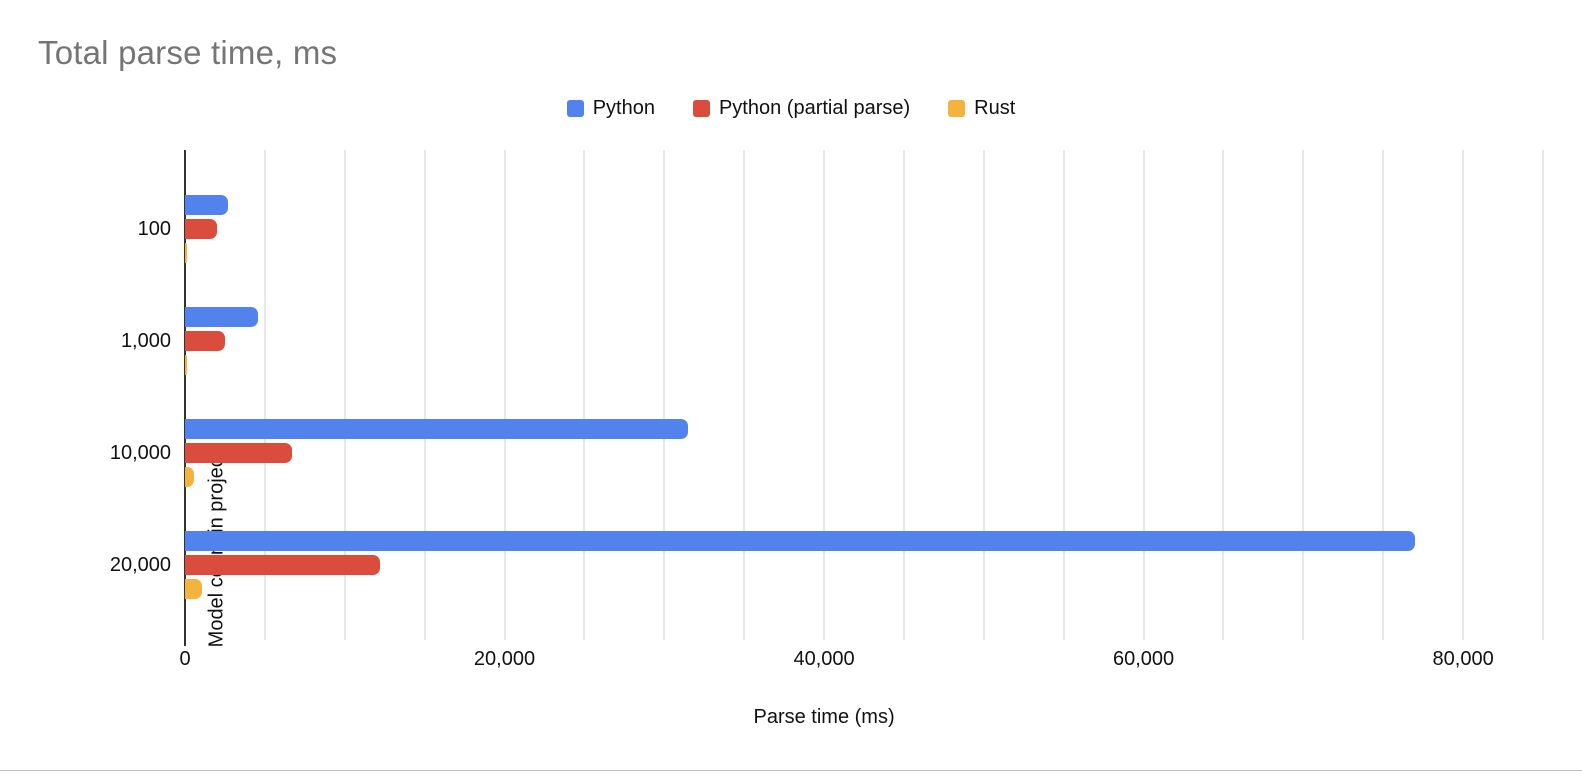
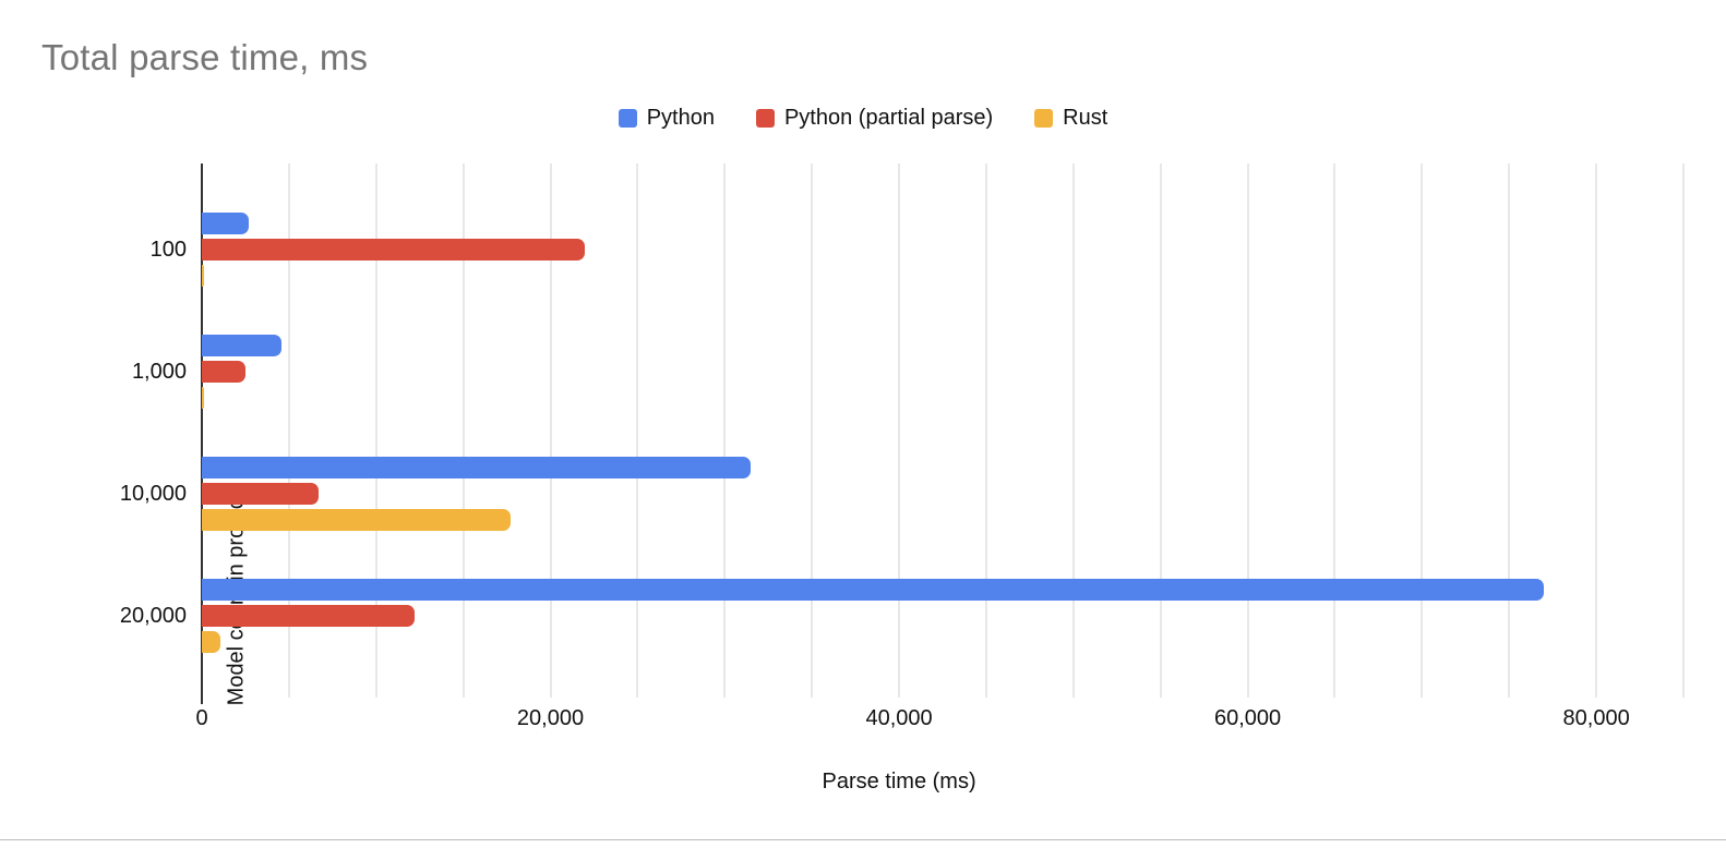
Python (partial parse)/100: 2000 -> 22000
Rust/10,000: 600 -> 17700
